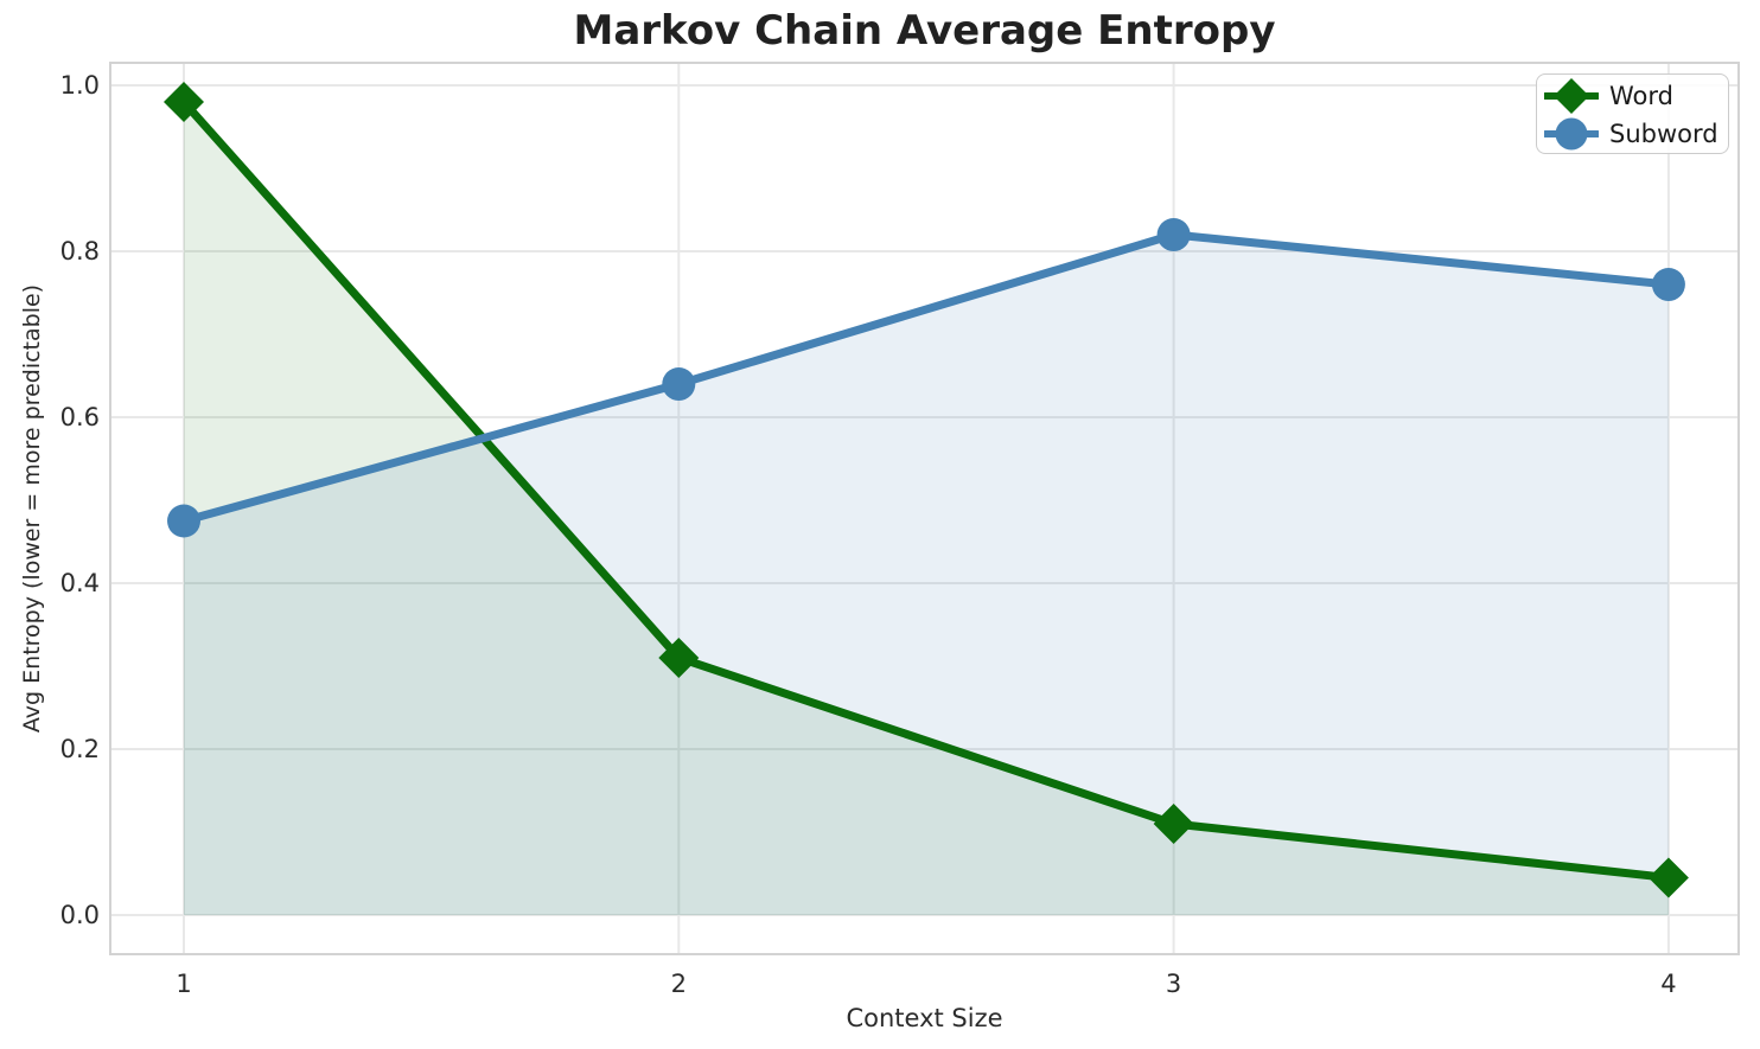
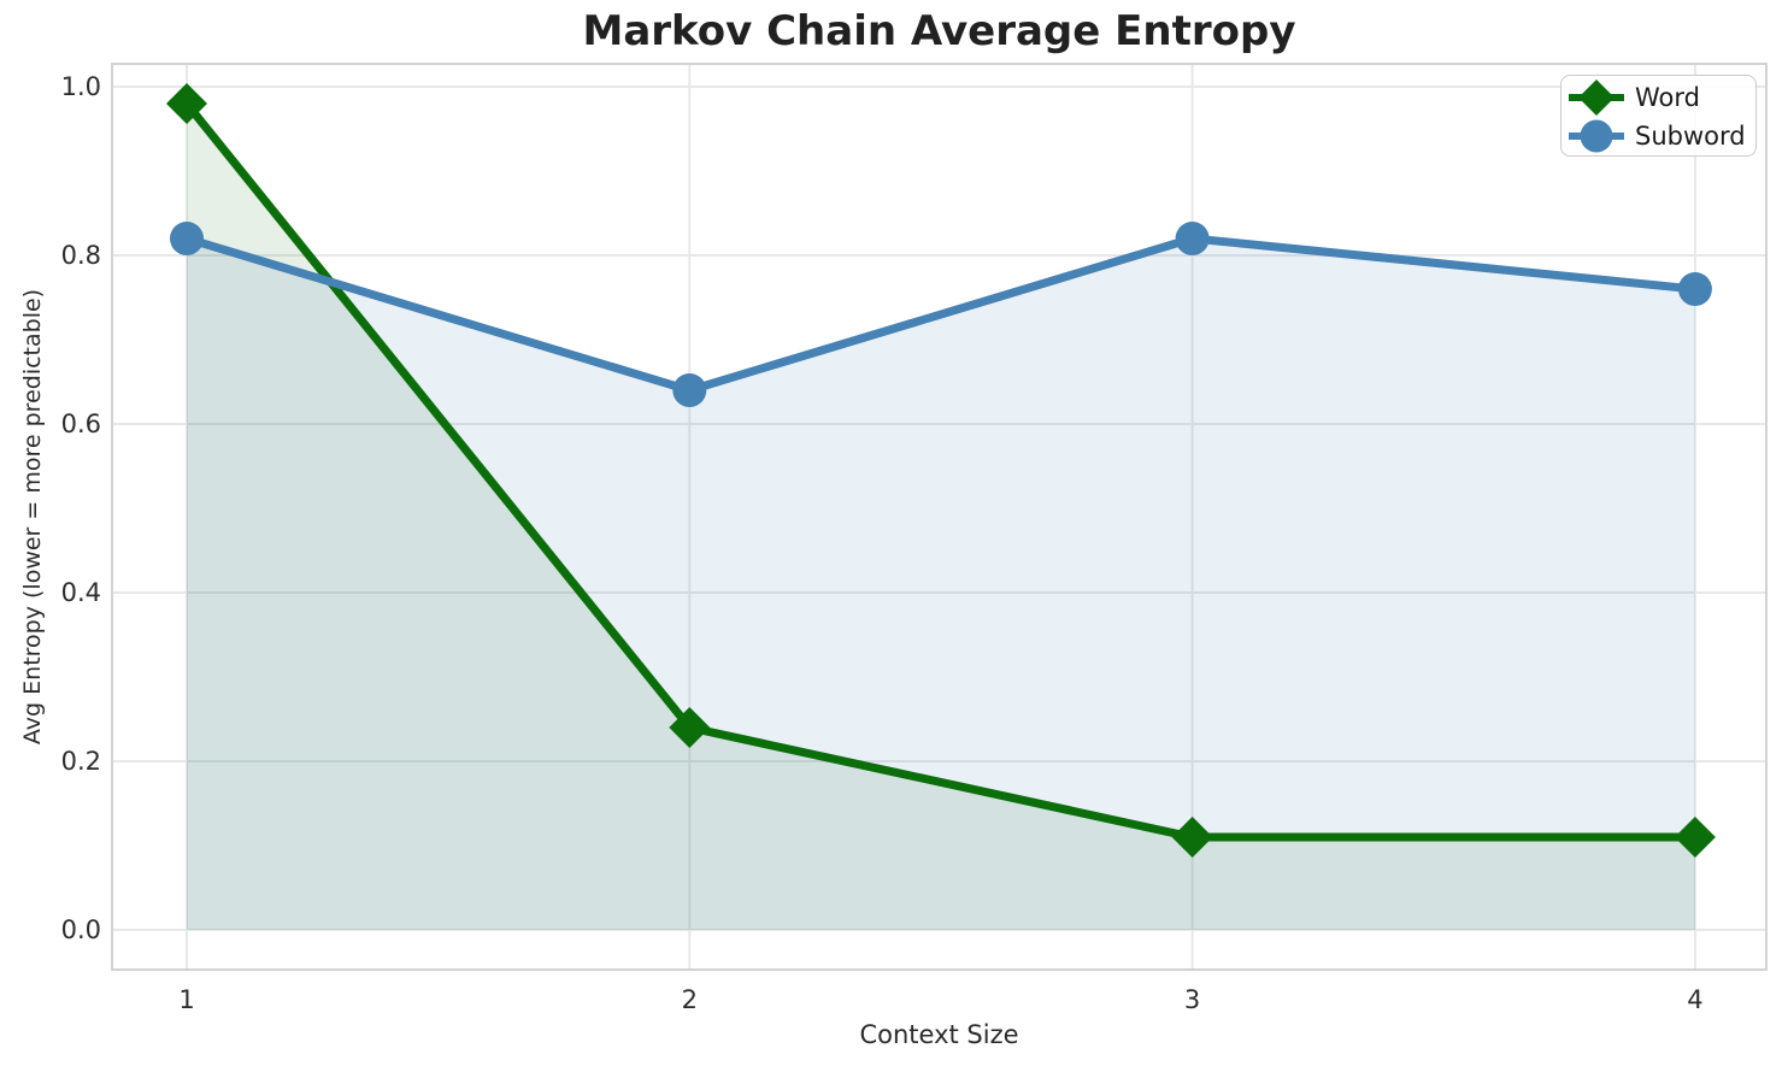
Subword/1: 0.47 -> 0.82
Word/2: 0.31 -> 0.24
Word/4: 0.04 -> 0.11
